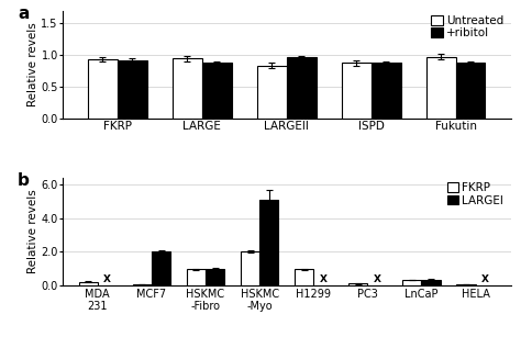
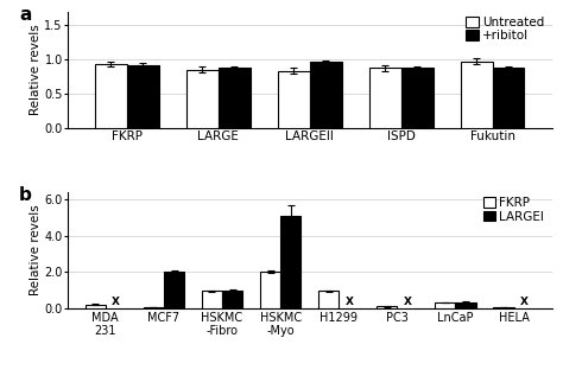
Untreated/LARGE: 0.94 -> 0.85
